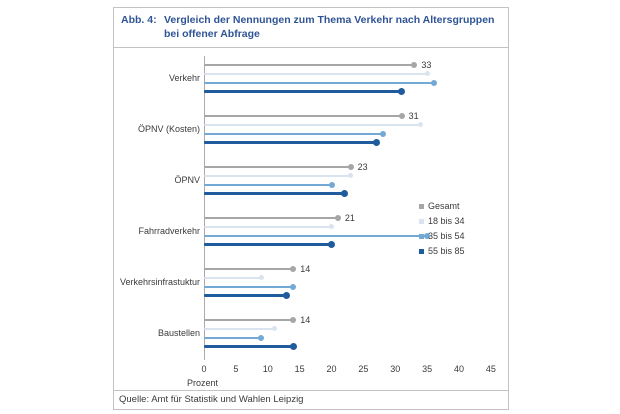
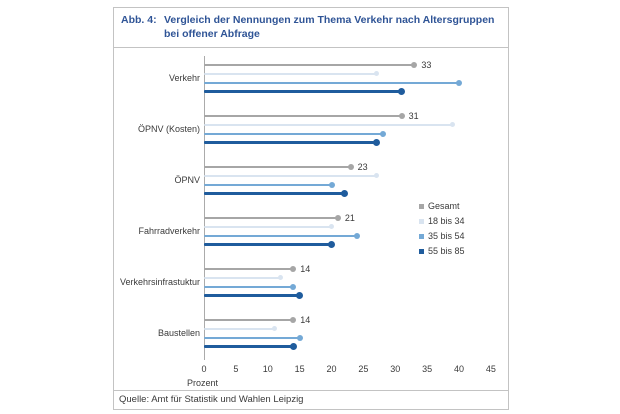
18 bis 34/Verkehr: 35 -> 27
35 bis 54/Verkehr: 36 -> 40
18 bis 34/ÖPNV (Kosten): 34 -> 39
18 bis 34/ÖPNV: 23 -> 27
35 bis 54/Fahrradverkehr: 35 -> 24
18 bis 34/Verkehrsinfrastuktur: 9 -> 12
55 bis 85/Verkehrsinfrastuktur: 13 -> 15
35 bis 54/Baustellen: 9 -> 15
